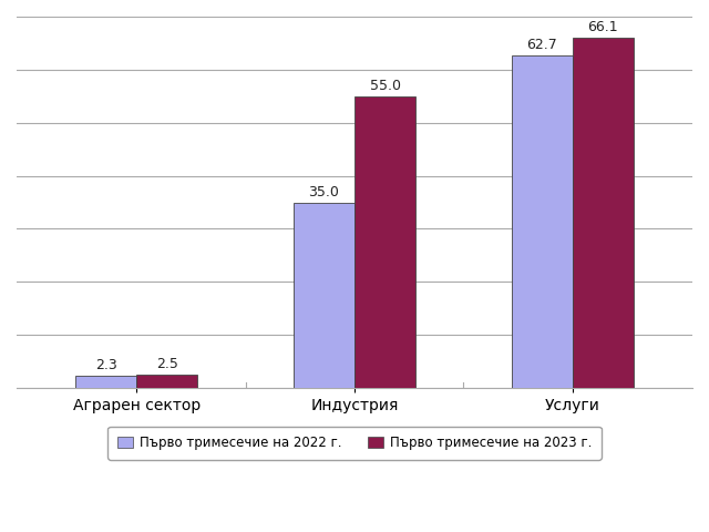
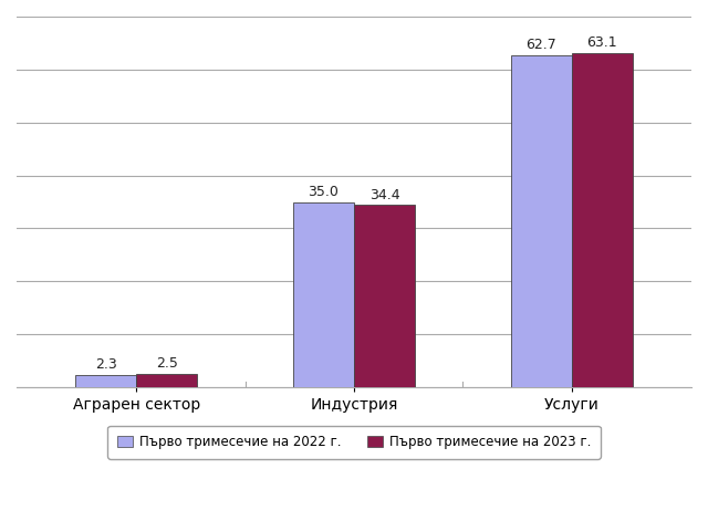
Първо тримесечие на 2023 г./Индустрия: 55.0 -> 34.4
Първо тримесечие на 2023 г./Услуги: 66.1 -> 63.1
